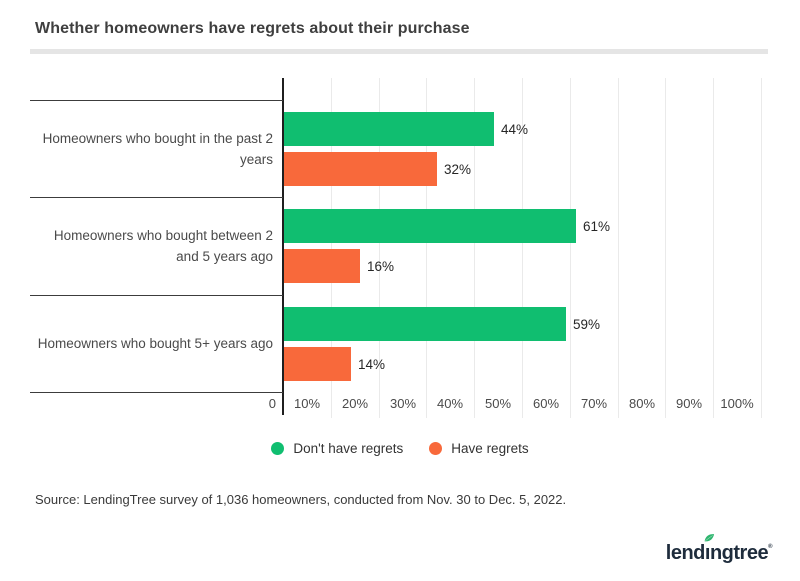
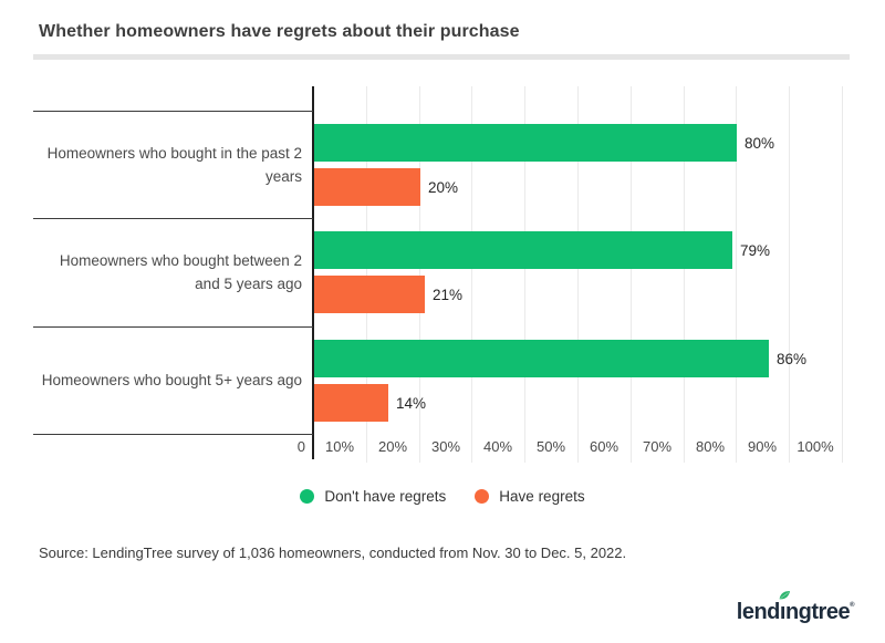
Don't have regrets/Homeowners who bought in the past 2 years: 44% -> 80%
Have regrets/Homeowners who bought in the past 2 years: 32% -> 20%
Don't have regrets/Homeowners who bought between 2 and 5 years ago: 61% -> 79%
Have regrets/Homeowners who bought between 2 and 5 years ago: 16% -> 21%
Don't have regrets/Homeowners who bought 5+ years ago: 59% -> 86%
